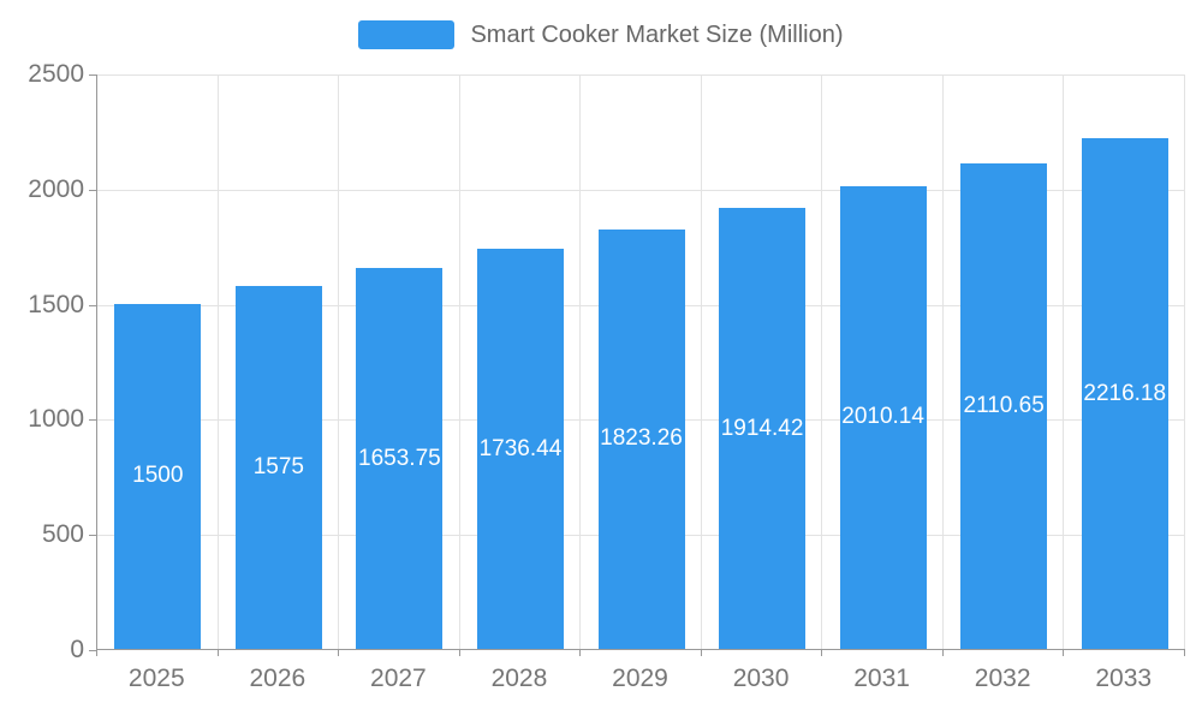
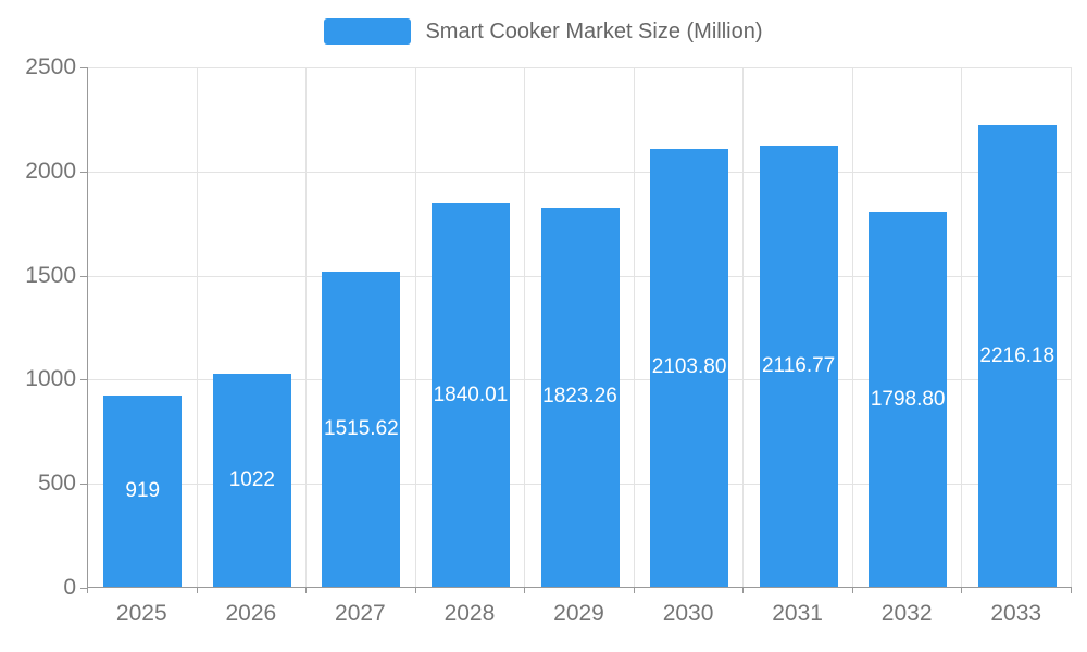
2025: 1500 -> 919
2026: 1575 -> 1022
2027: 1653.75 -> 1515.62
2028: 1736.44 -> 1840.01
2030: 1914.42 -> 2103.80
2031: 2010.14 -> 2116.77
2032: 2110.65 -> 1798.80
